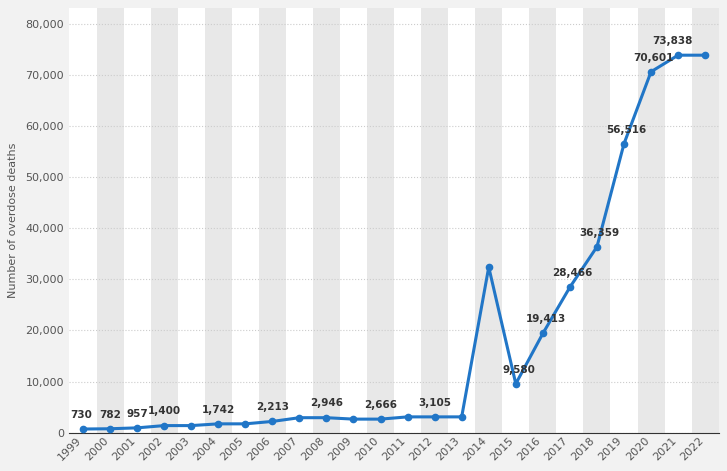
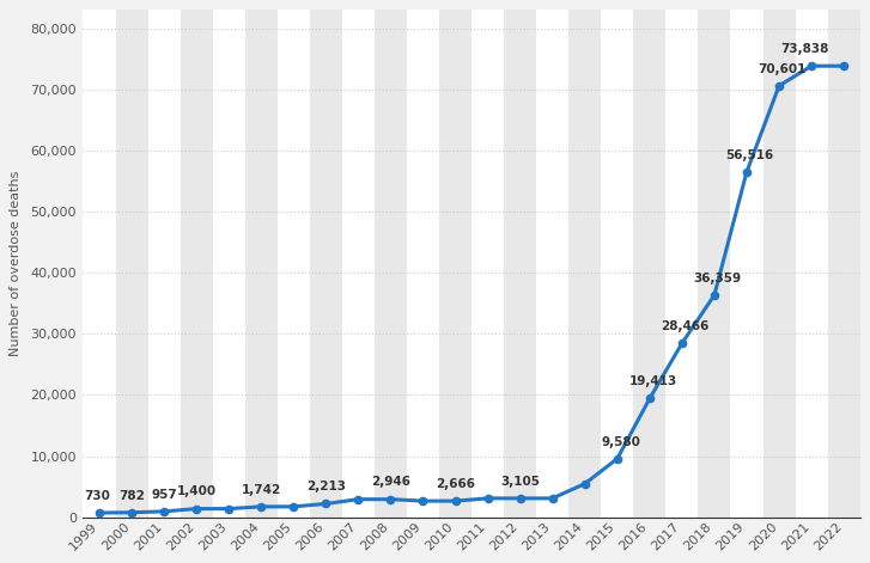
2014: 32,400 -> 5,500
